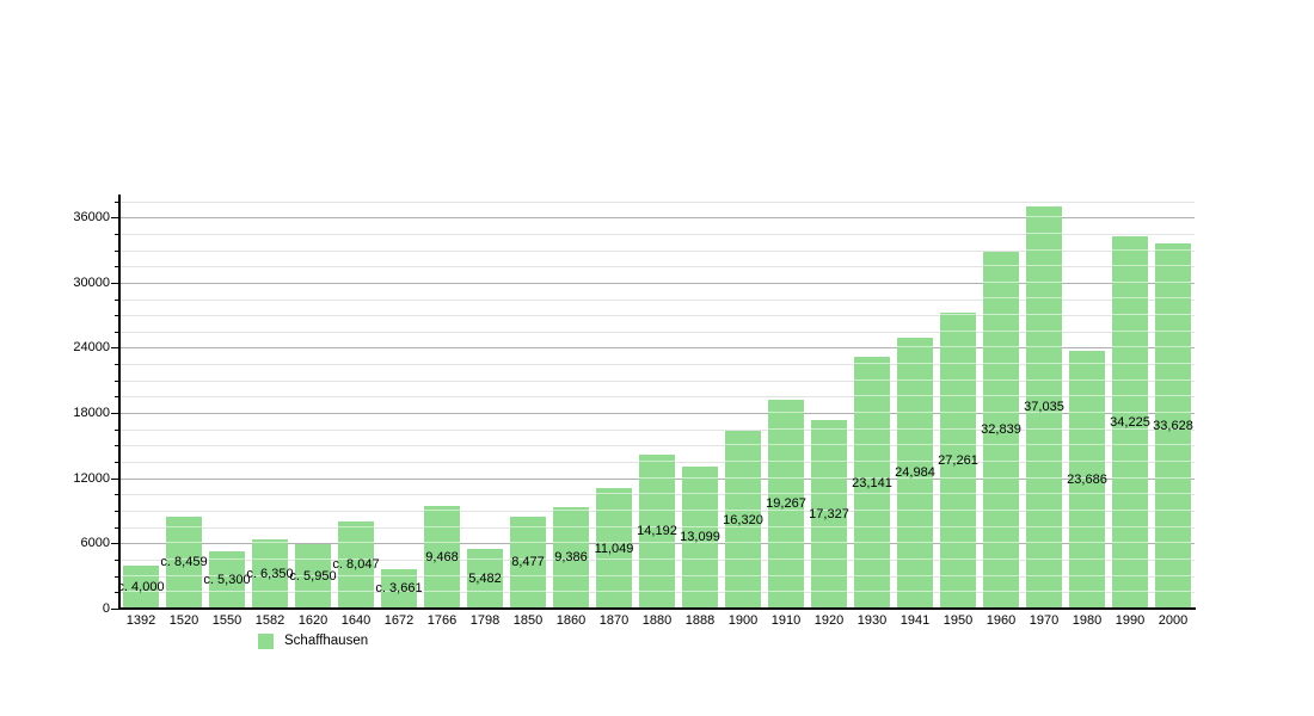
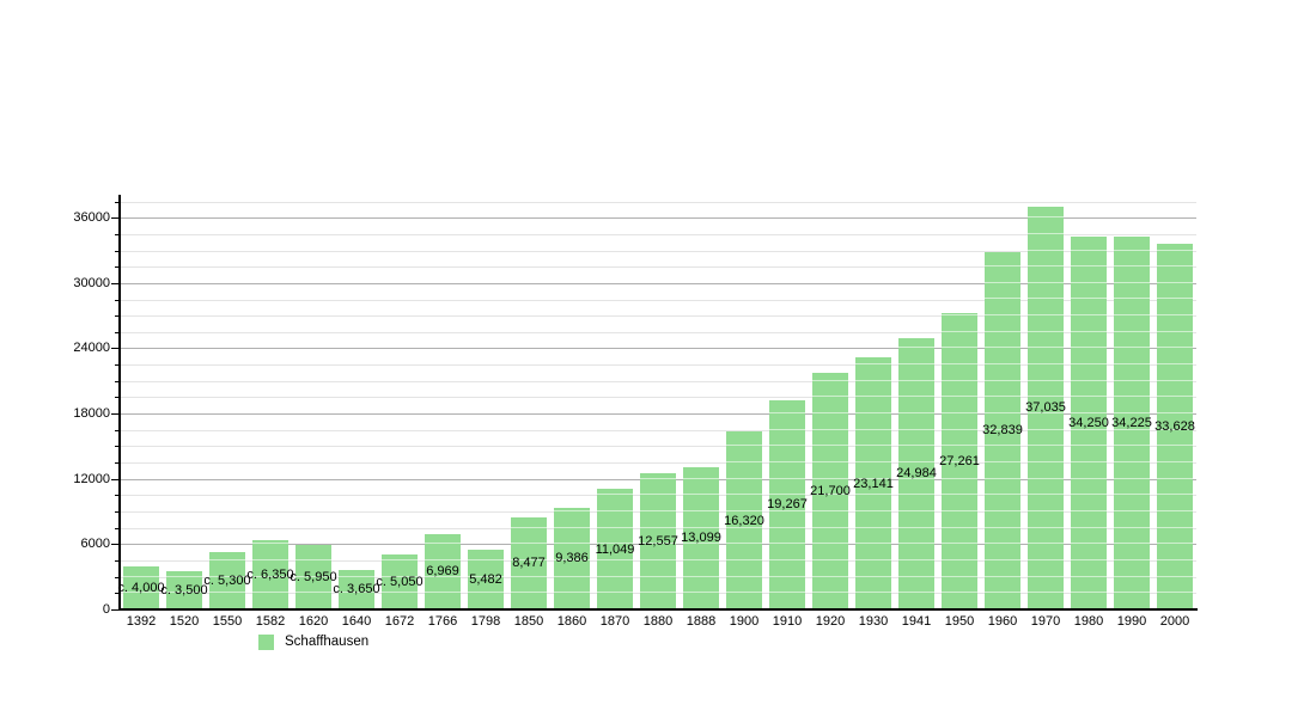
1520: 8,459 -> 3,500
1640: 8,047 -> 3,650
1672: 3,661 -> 5,050
1766: 9,468 -> 6,969
1880: 14,192 -> 12,557
1920: 17,327 -> 21,700
1980: 23,686 -> 34,250
